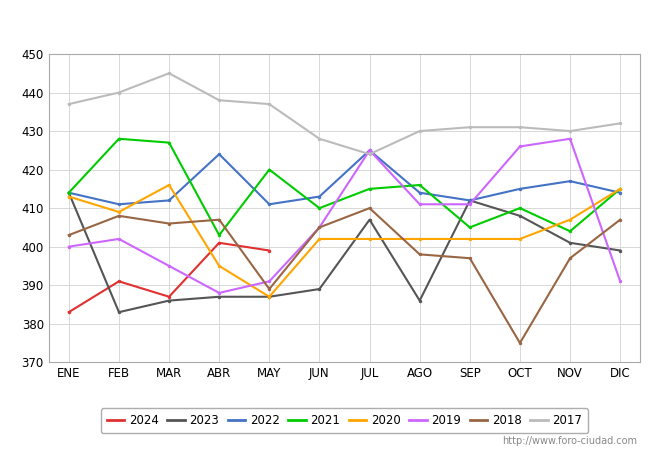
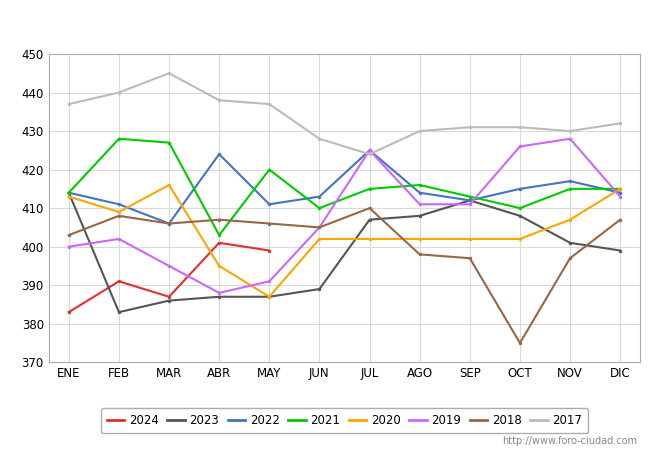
2022/MAR: 412 -> 406
2018/MAY: 389 -> 406
2023/AGO: 386 -> 408
2021/SEP: 405 -> 413
2021/NOV: 404 -> 415
2019/DIC: 391 -> 413
